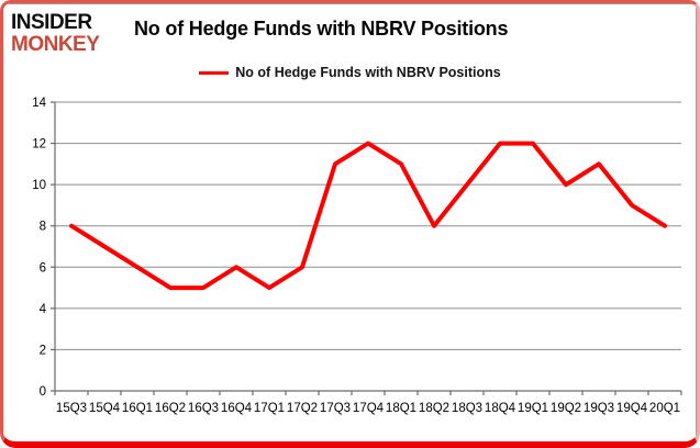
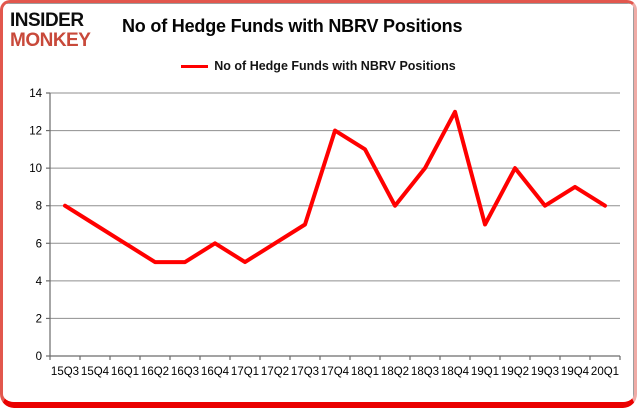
17Q3: 11 -> 7
18Q4: 12 -> 13
19Q1: 12 -> 7
19Q3: 11 -> 8
